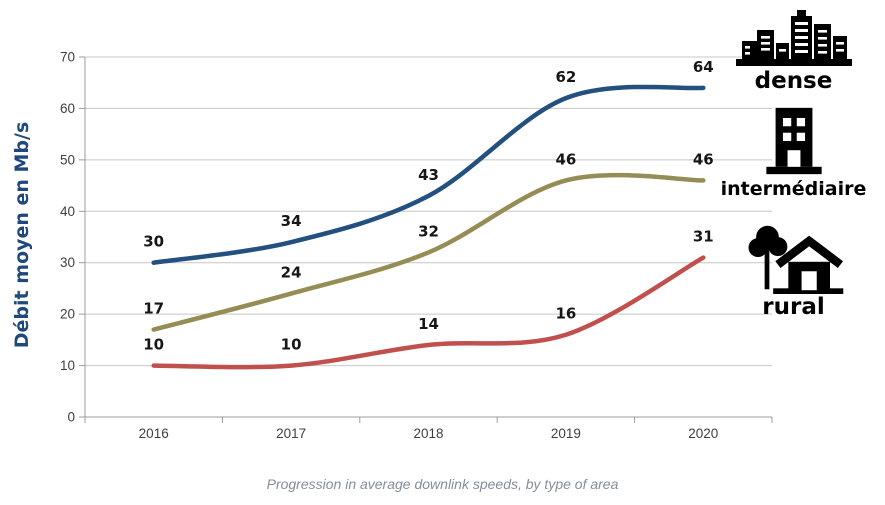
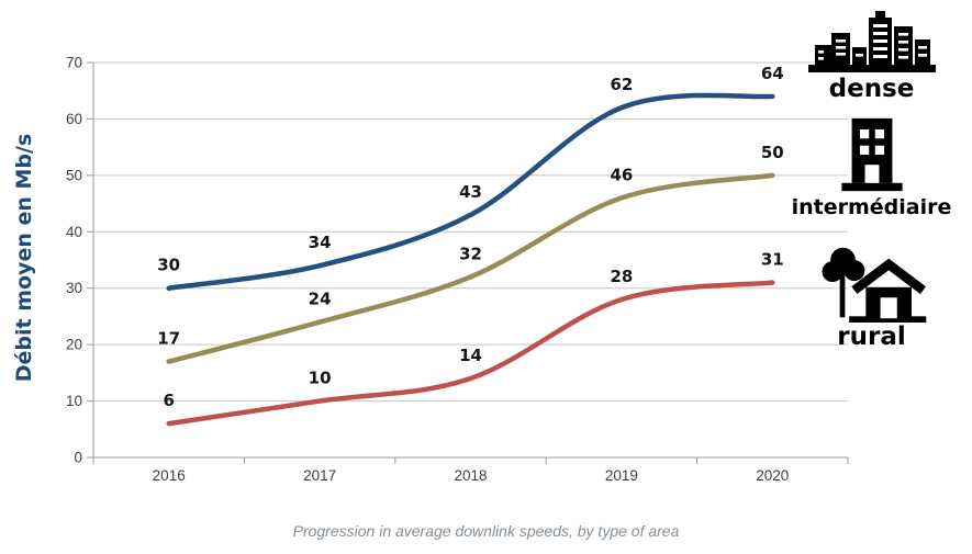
rural/2016: 10 -> 6
rural/2019: 16 -> 28
intermédiaire/2020: 46 -> 50
